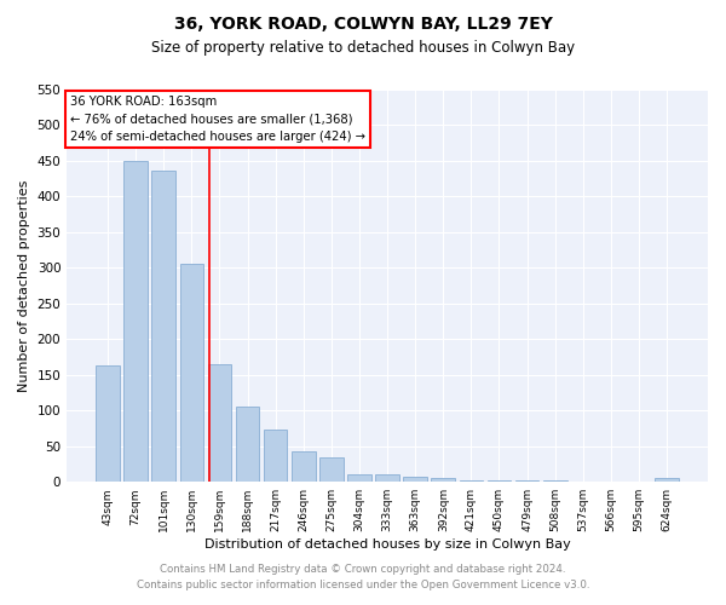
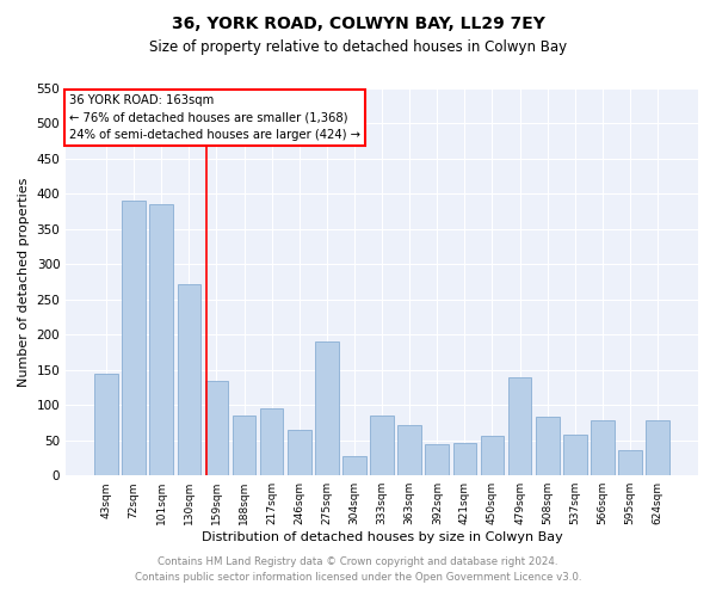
43sqm: 163 -> 144
72sqm: 450 -> 390
101sqm: 436 -> 386
130sqm: 306 -> 272
159sqm: 165 -> 134
188sqm: 106 -> 86
217sqm: 74 -> 96
246sqm: 43 -> 64
275sqm: 35 -> 190
304sqm: 10 -> 28
333sqm: 10 -> 86
363sqm: 7 -> 72
392sqm: 5 -> 44
421sqm: 2 -> 46
450sqm: 2 -> 56
479sqm: 2 -> 140
508sqm: 2 -> 84
537sqm: 1 -> 58
566sqm: 1 -> 78
595sqm: 1 -> 36
624sqm: 5 -> 78
